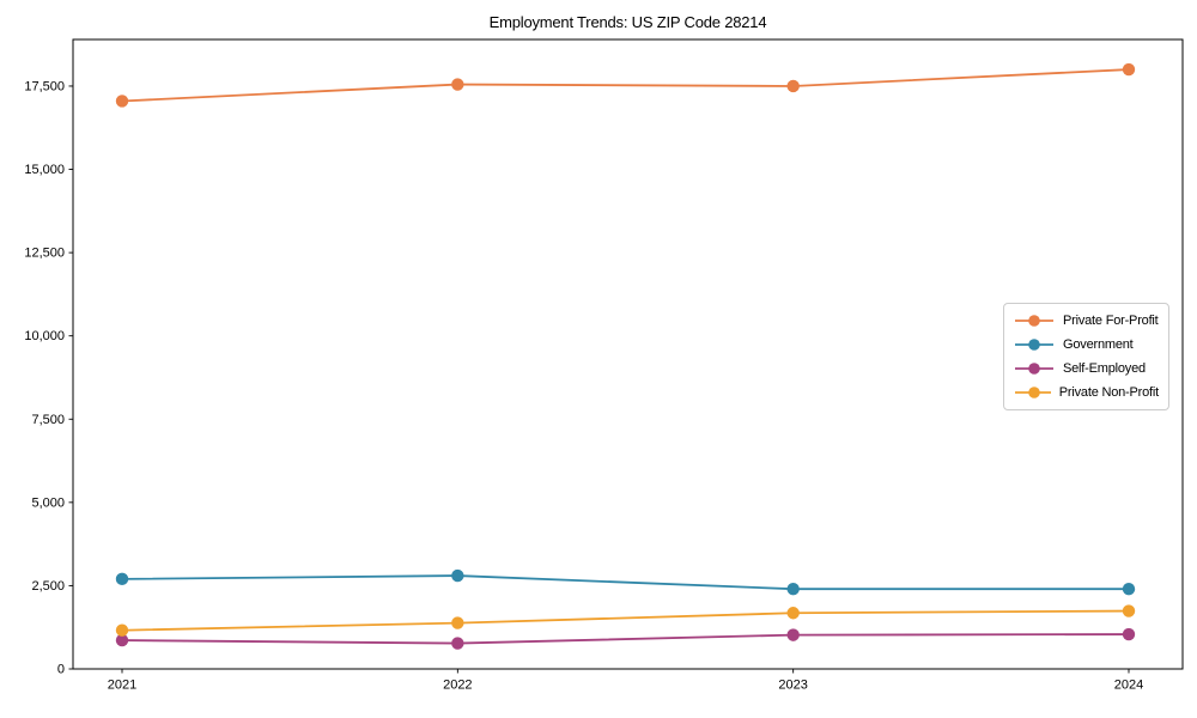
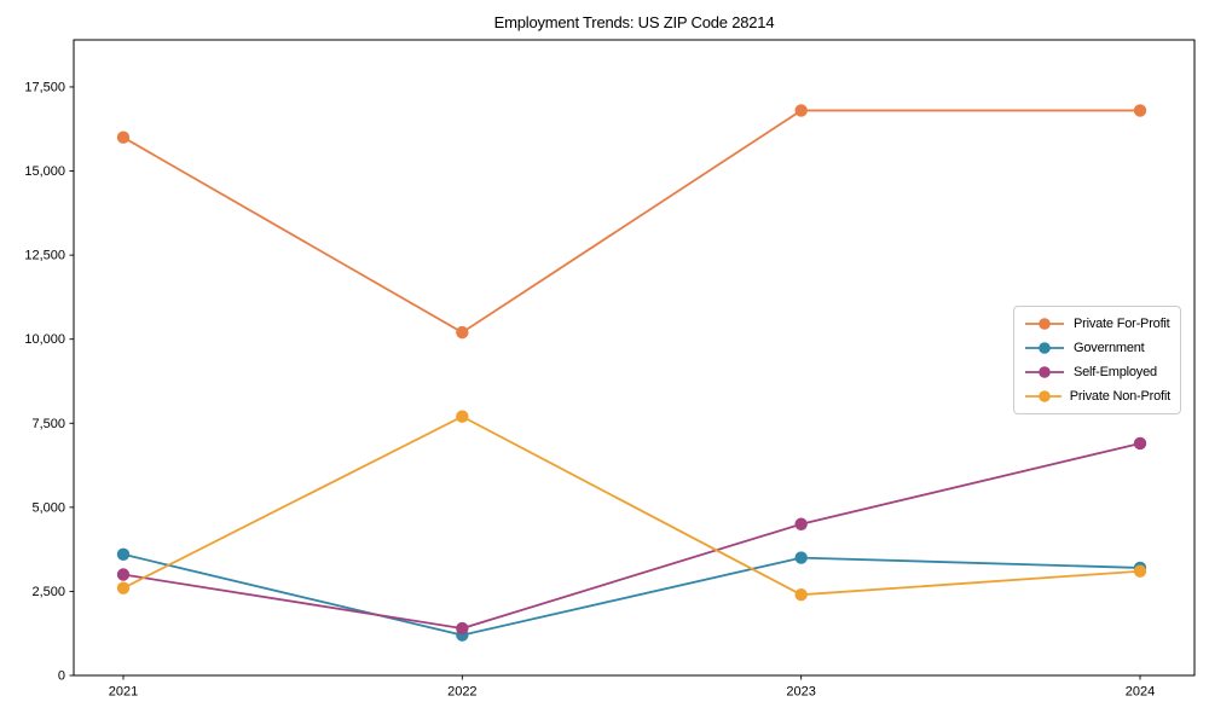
Private For-Profit/2021: 17000 -> 16000
Government/2021: 2700 -> 3600
Self-Employed/2021: 900 -> 3000
Private Non-Profit/2021: 1200 -> 2600
Private For-Profit/2022: 17600 -> 10200
Government/2022: 2800 -> 1200
Self-Employed/2022: 800 -> 1400
Private Non-Profit/2022: 1400 -> 7700
Private For-Profit/2023: 17500 -> 16800
Government/2023: 2400 -> 3500
Self-Employed/2023: 1000 -> 4500
Private Non-Profit/2023: 1700 -> 2400
Private For-Profit/2024: 18000 -> 16800
Government/2024: 2400 -> 3200
Self-Employed/2024: 1000 -> 6900
Private Non-Profit/2024: 1700 -> 3100
